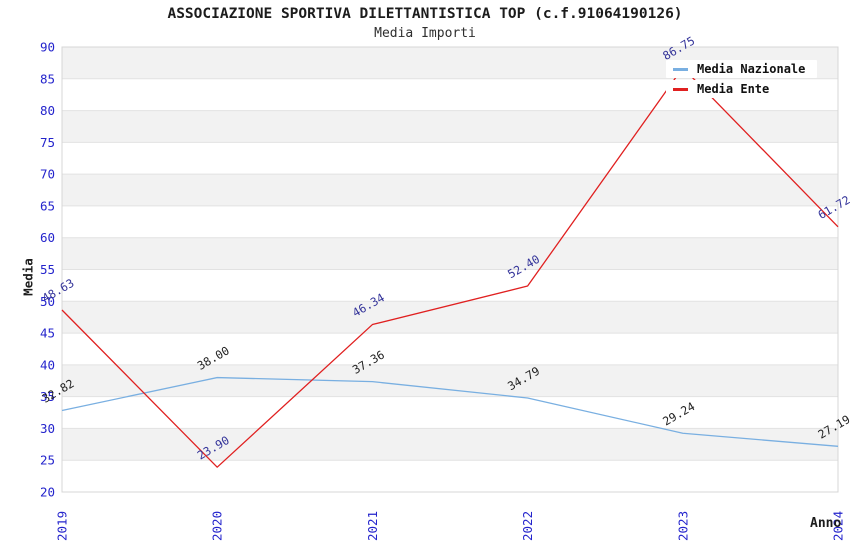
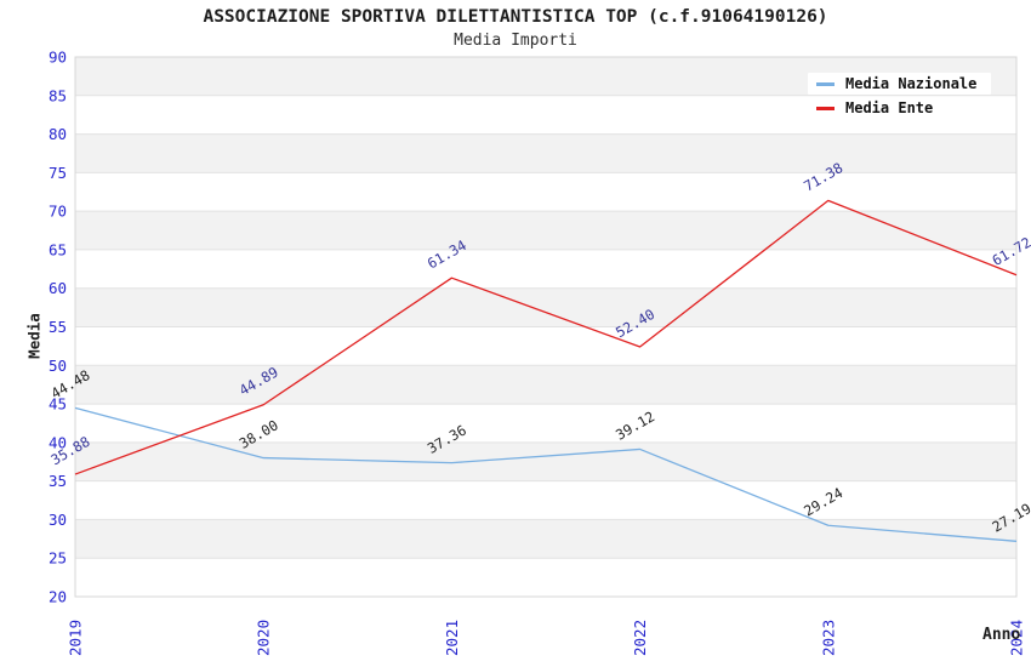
Media Nazionale/2019: 32.82 -> 44.48
Media Ente/2019: 48.63 -> 35.88
Media Ente/2020: 23.90 -> 44.89
Media Ente/2021: 46.34 -> 61.34
Media Nazionale/2022: 34.79 -> 39.12
Media Ente/2023: 86.75 -> 71.38
